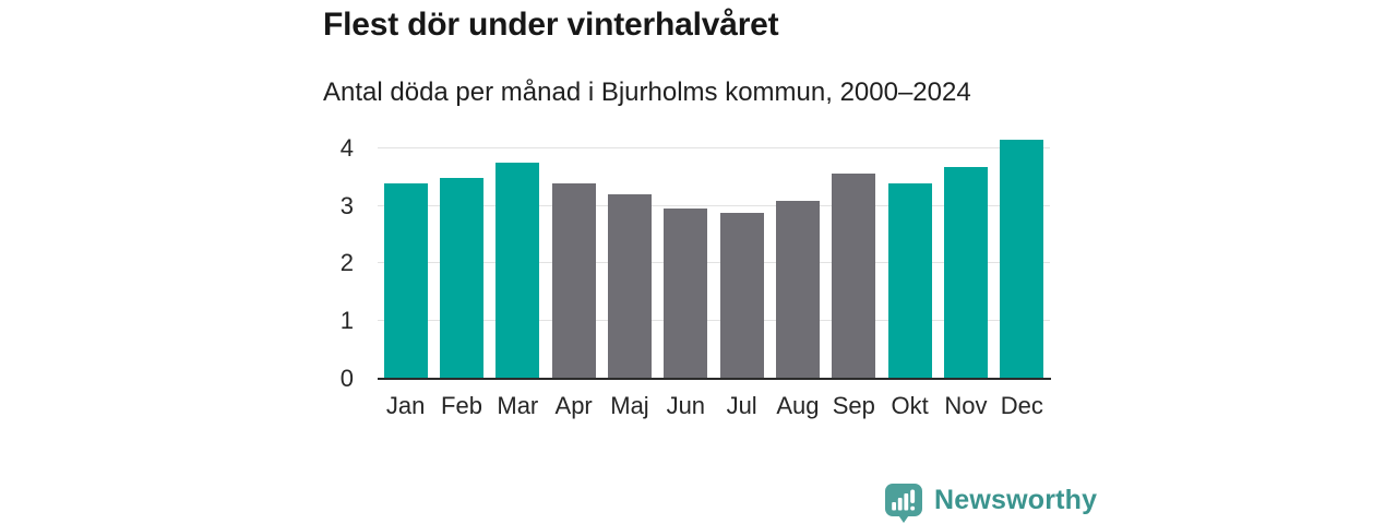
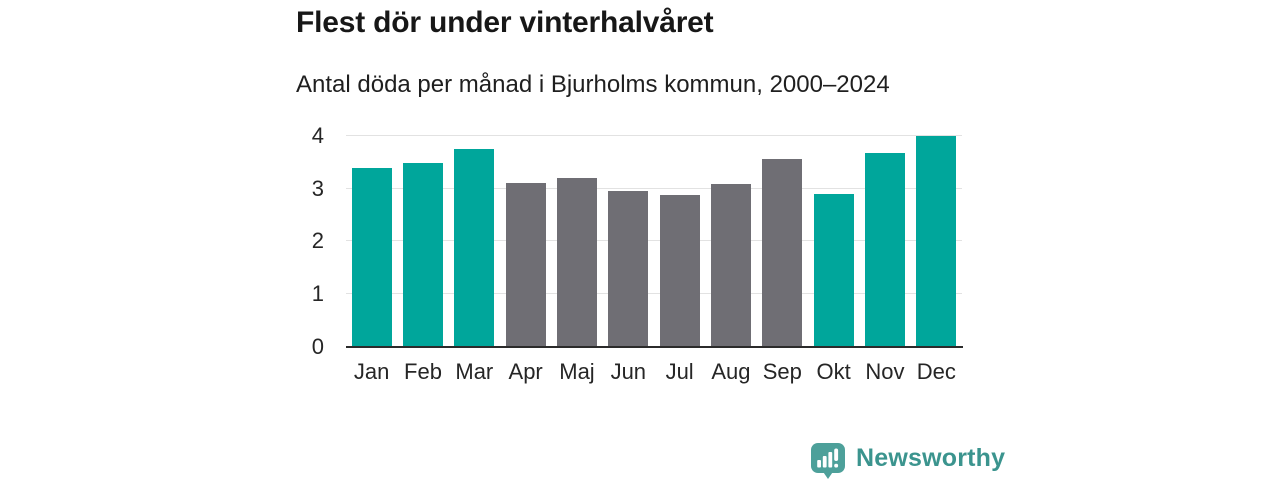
Apr: 3.4 -> 3.1
Okt: 3.4 -> 2.9
Dec: 4.2 -> 4.0
